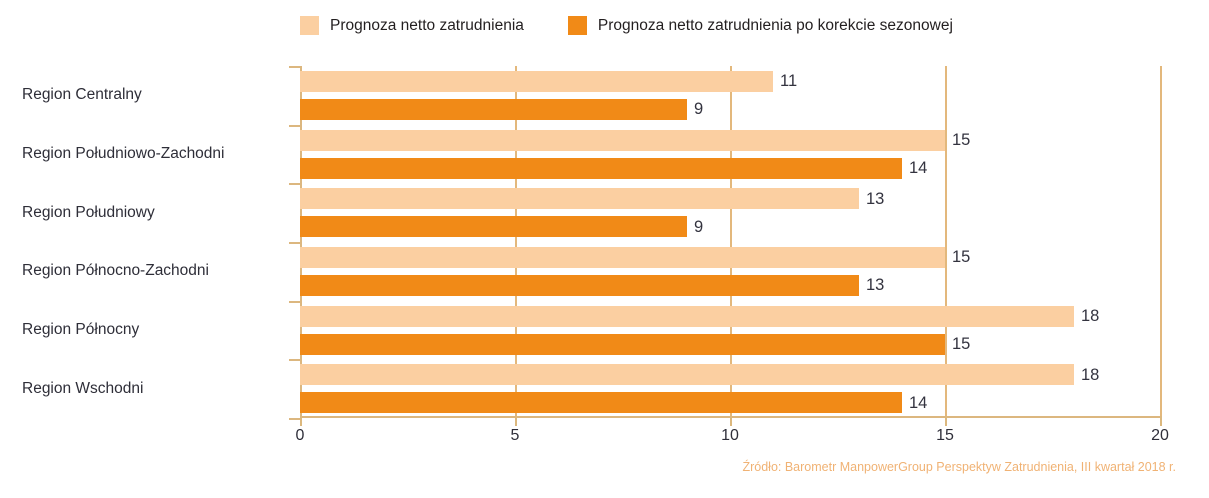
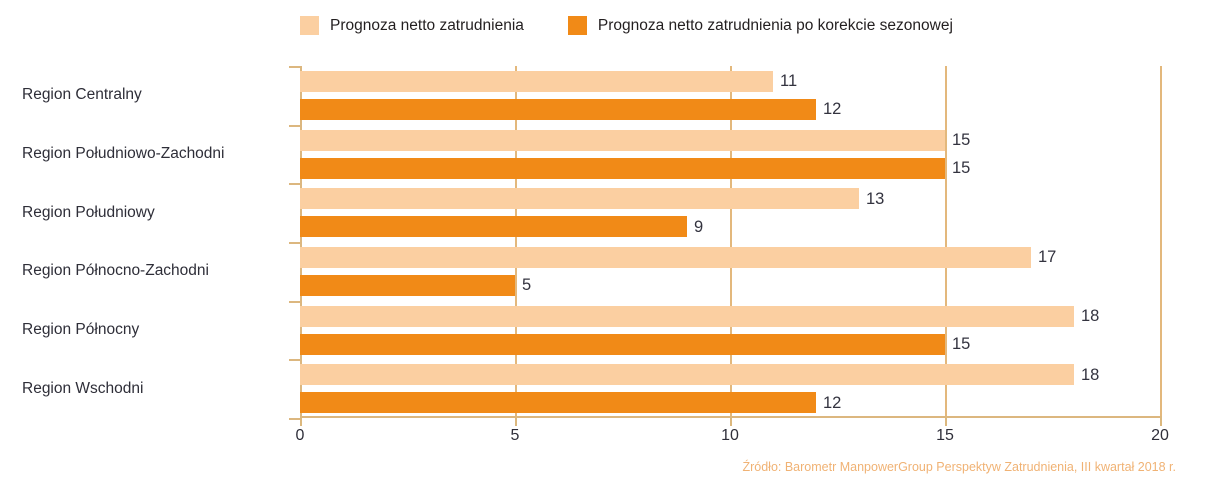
Prognoza netto zatrudnienia po korekcie sezonowej/Region Centralny: 9 -> 12
Prognoza netto zatrudnienia po korekcie sezonowej/Region Południowo-Zachodni: 14 -> 15
Prognoza netto zatrudnienia/Region Północno-Zachodni: 15 -> 17
Prognoza netto zatrudnienia po korekcie sezonowej/Region Północno-Zachodni: 13 -> 5
Prognoza netto zatrudnienia po korekcie sezonowej/Region Wschodni: 14 -> 12
